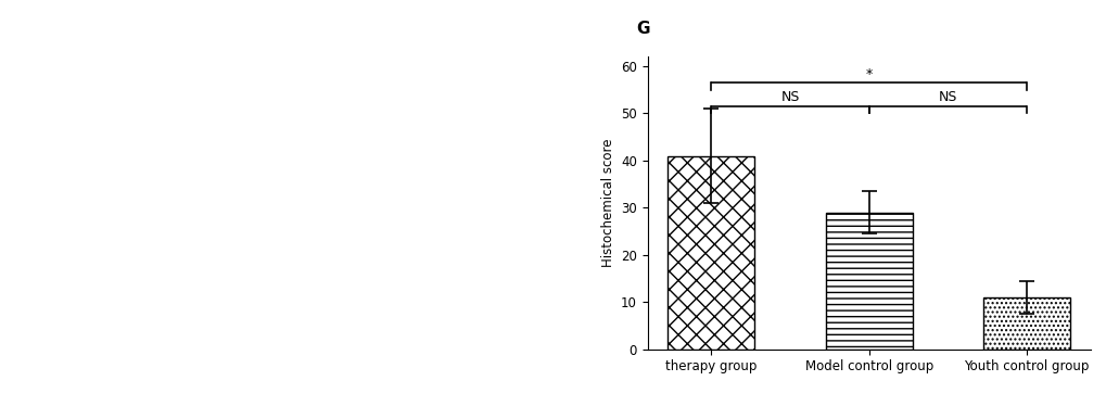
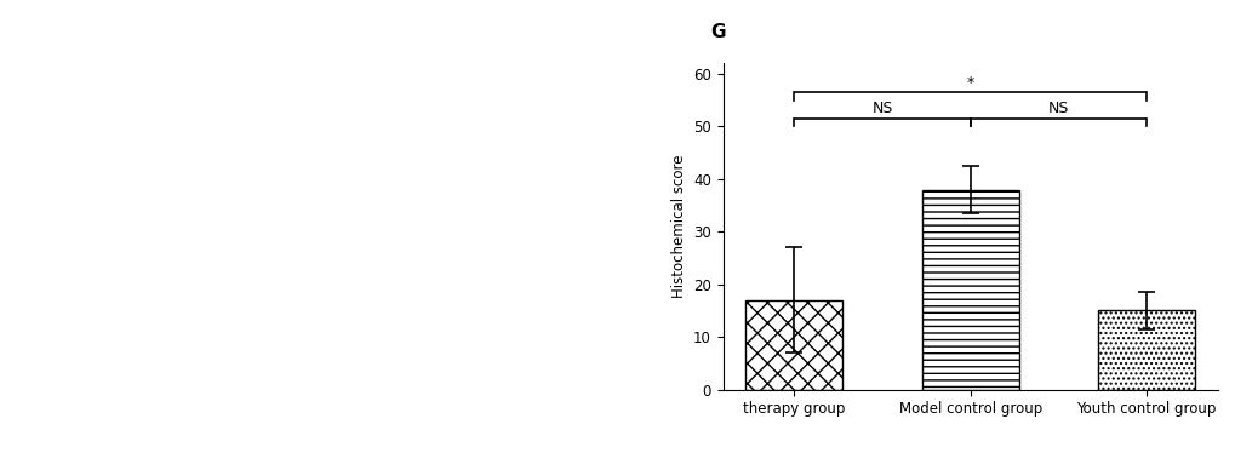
therapy group: 41 -> 17
Model control group: 29 -> 38
Youth control group: 11 -> 15
